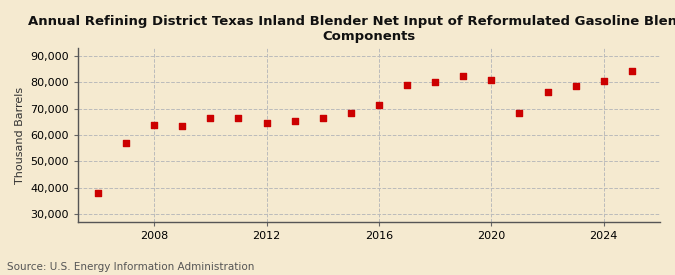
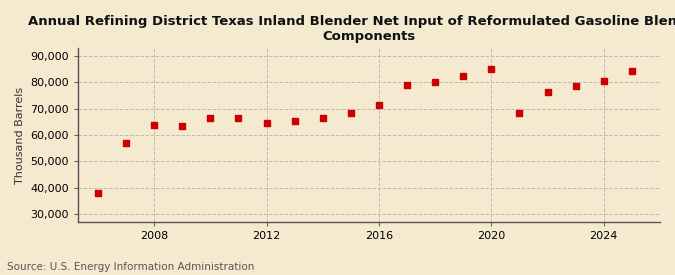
2020: 81,000 -> 85,000
